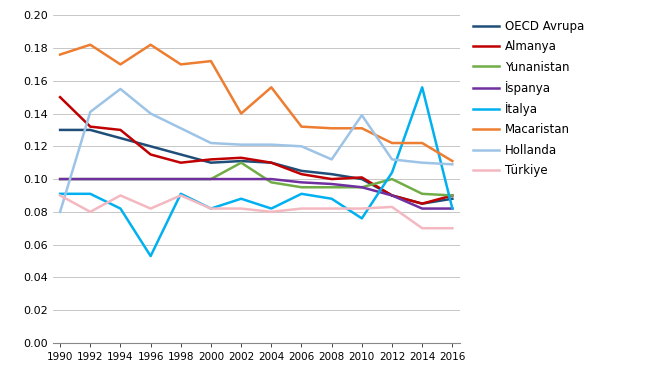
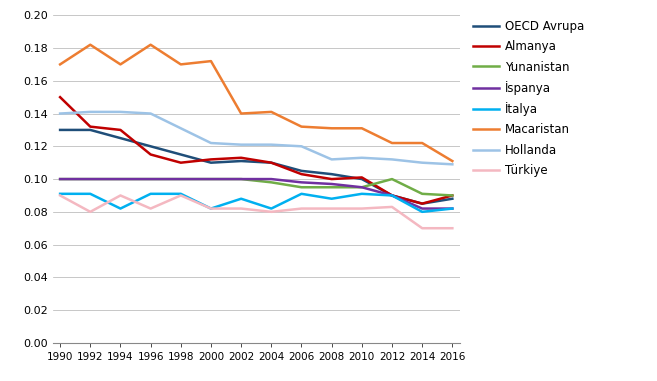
Macaristan/1990: 0.176 -> 0.170
Hollanda/1990: 0.080 -> 0.140
Hollanda/1994: 0.155 -> 0.141
İtalya/1996: 0.053 -> 0.091
Yunanistan/2002: 0.110 -> 0.100
Macaristan/2004: 0.156 -> 0.141
İtalya/2010: 0.076 -> 0.091
Hollanda/2010: 0.139 -> 0.113
İtalya/2012: 0.104 -> 0.090
İtalya/2014: 0.156 -> 0.080
